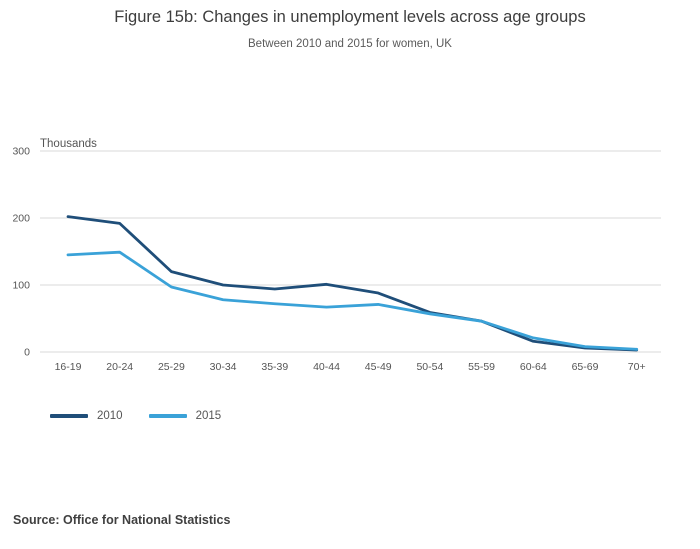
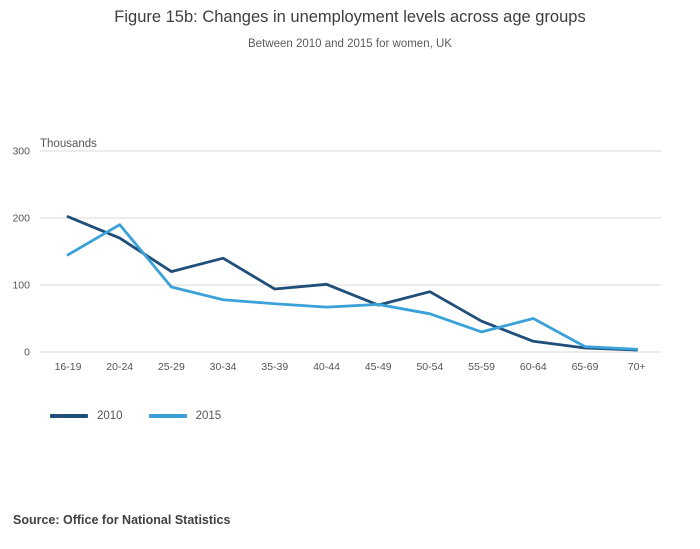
2010/20-24: 190 -> 170
2015/20-24: 150 -> 190
2010/30-34: 100 -> 140
2010/45-49: 90 -> 70
2010/50-54: 60 -> 90
2015/55-59: 50 -> 30
2015/60-64: 20 -> 50
